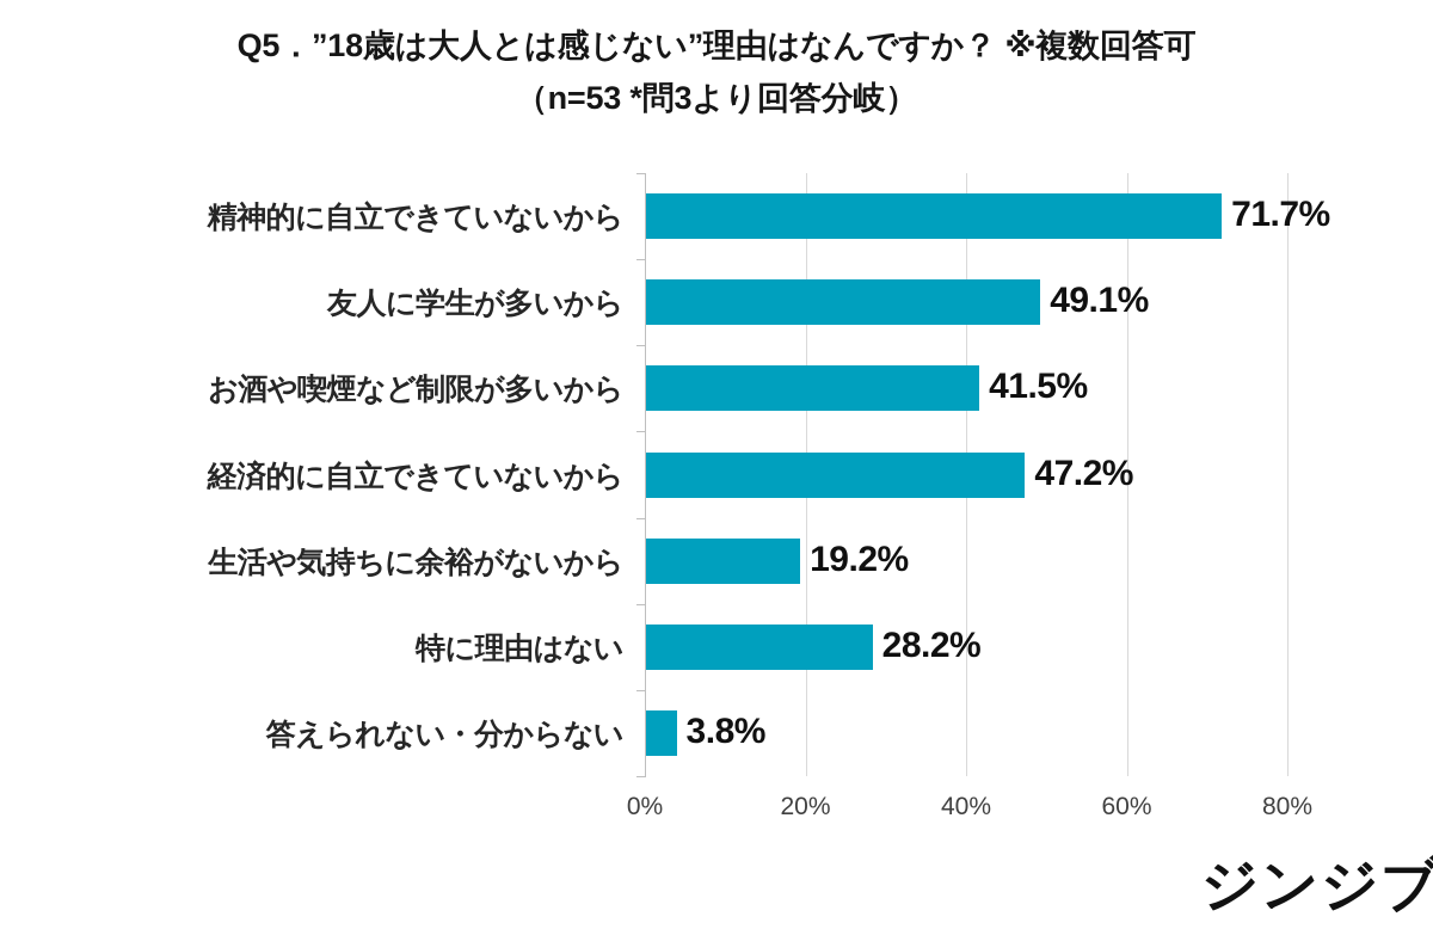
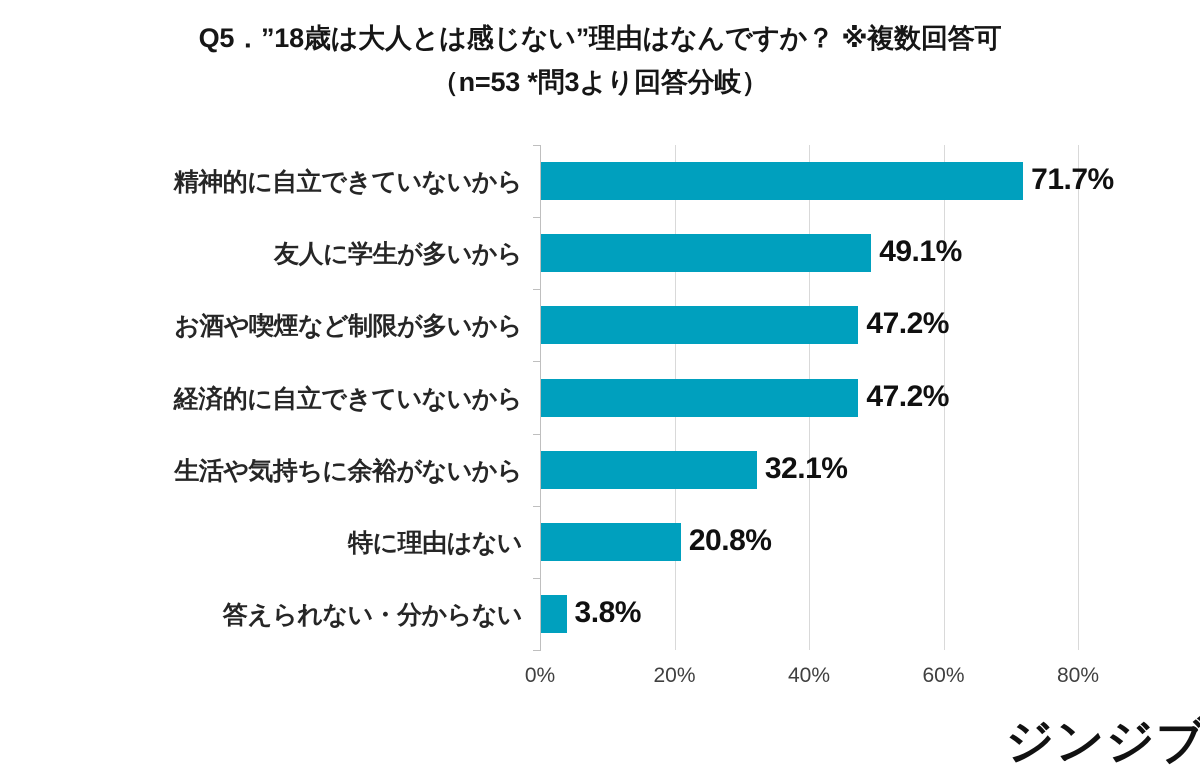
お酒や喫煙など制限が多いから: 41.5% -> 47.2%
生活や気持ちに余裕がないから: 19.2% -> 32.1%
特に理由はない: 28.2% -> 20.8%
